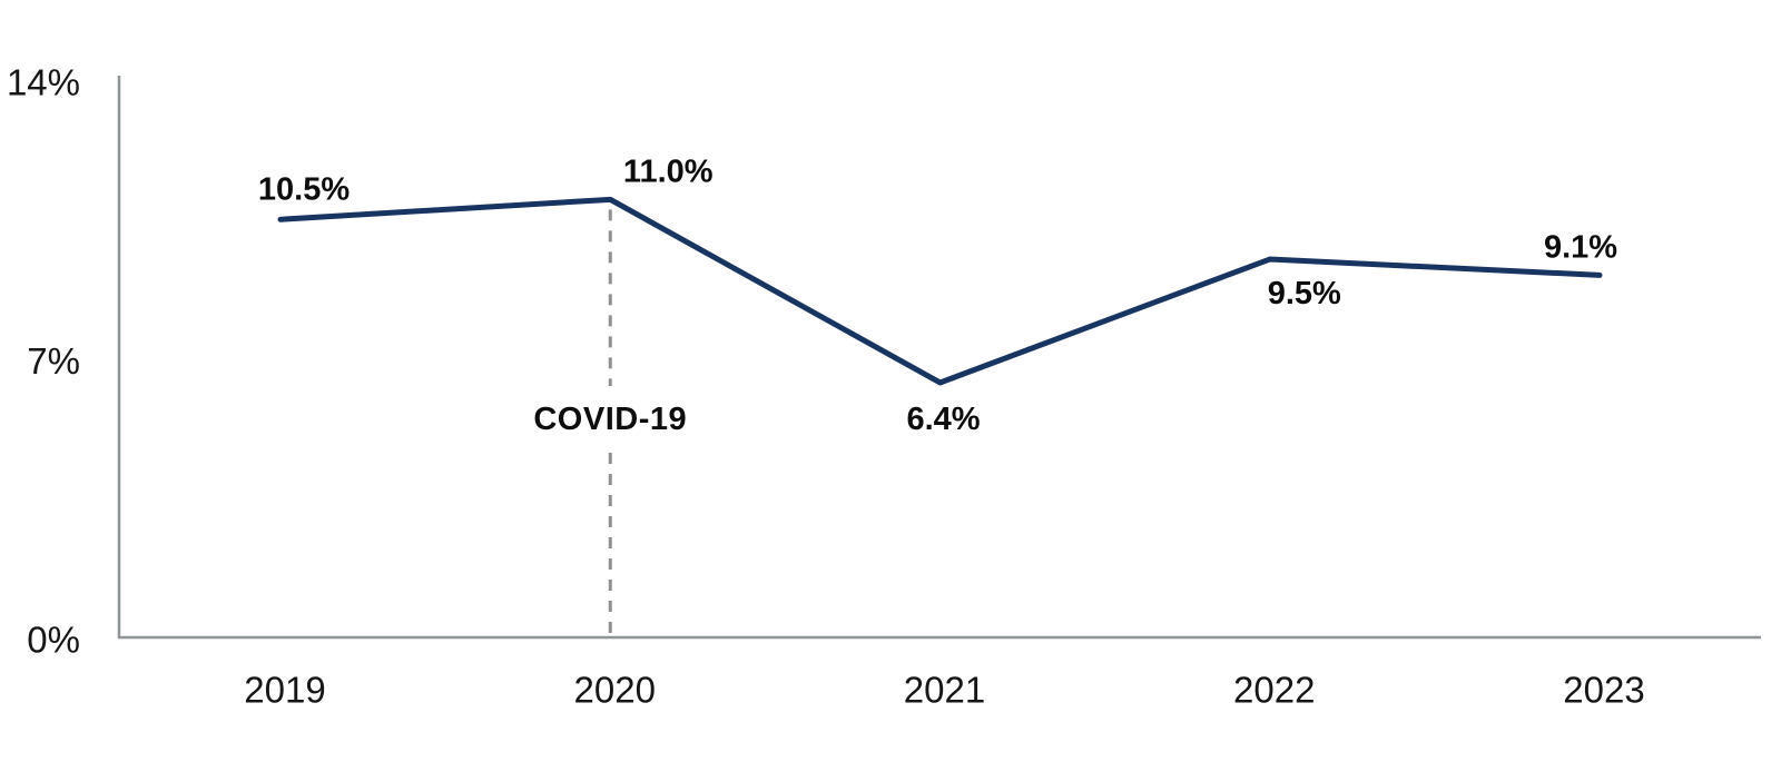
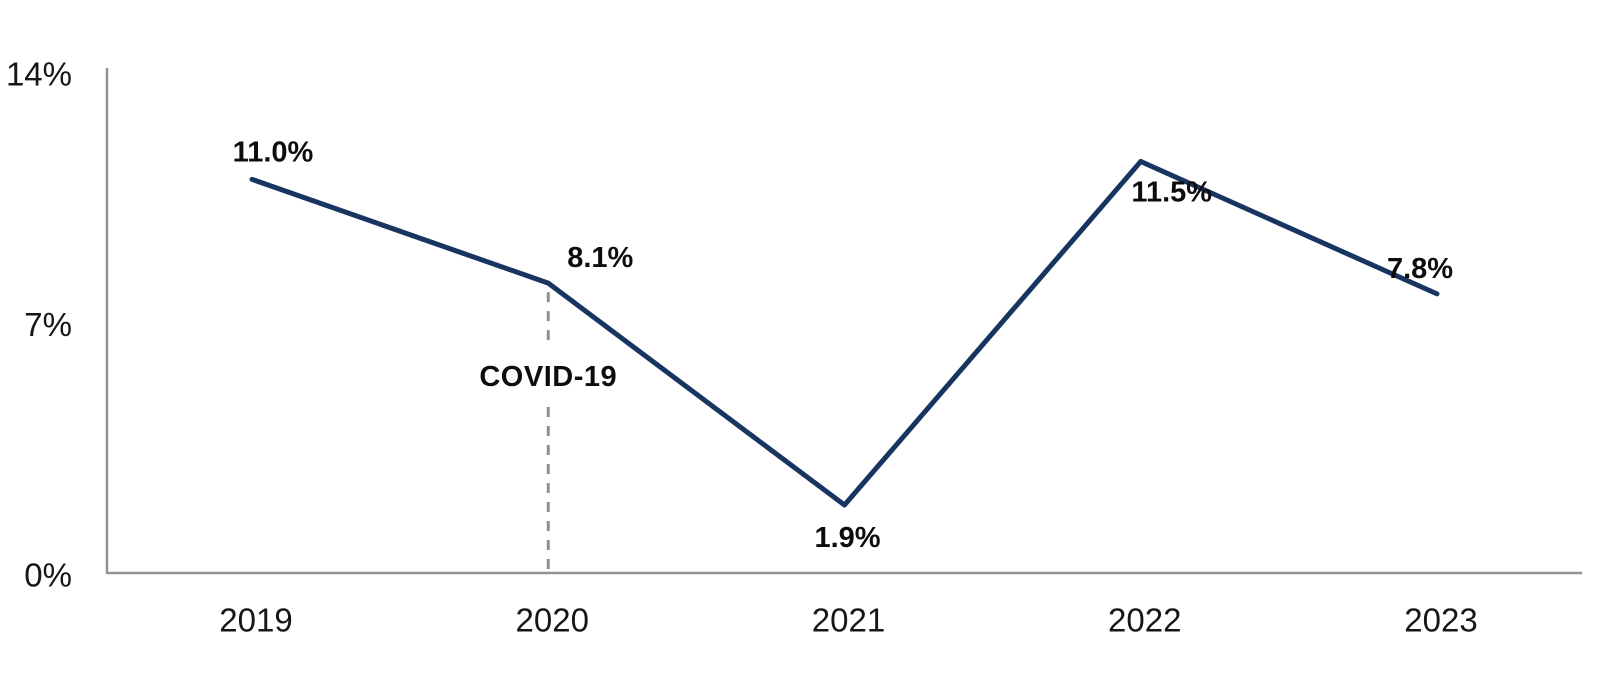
2019: 10.5% -> 11.0%
2020: 11.0% -> 8.1%
2021: 6.4% -> 1.9%
2022: 9.5% -> 11.5%
2023: 9.1% -> 7.8%
